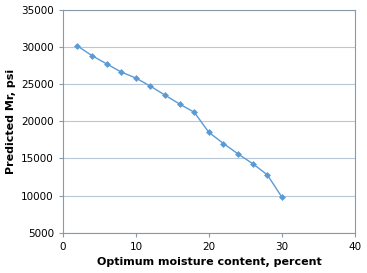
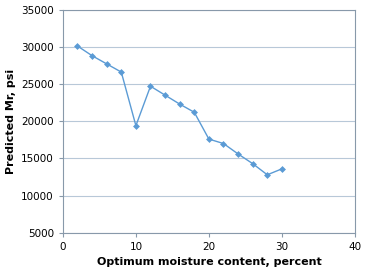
10: 25800 -> 19400
20: 18500 -> 17600
30: 9800 -> 13600
